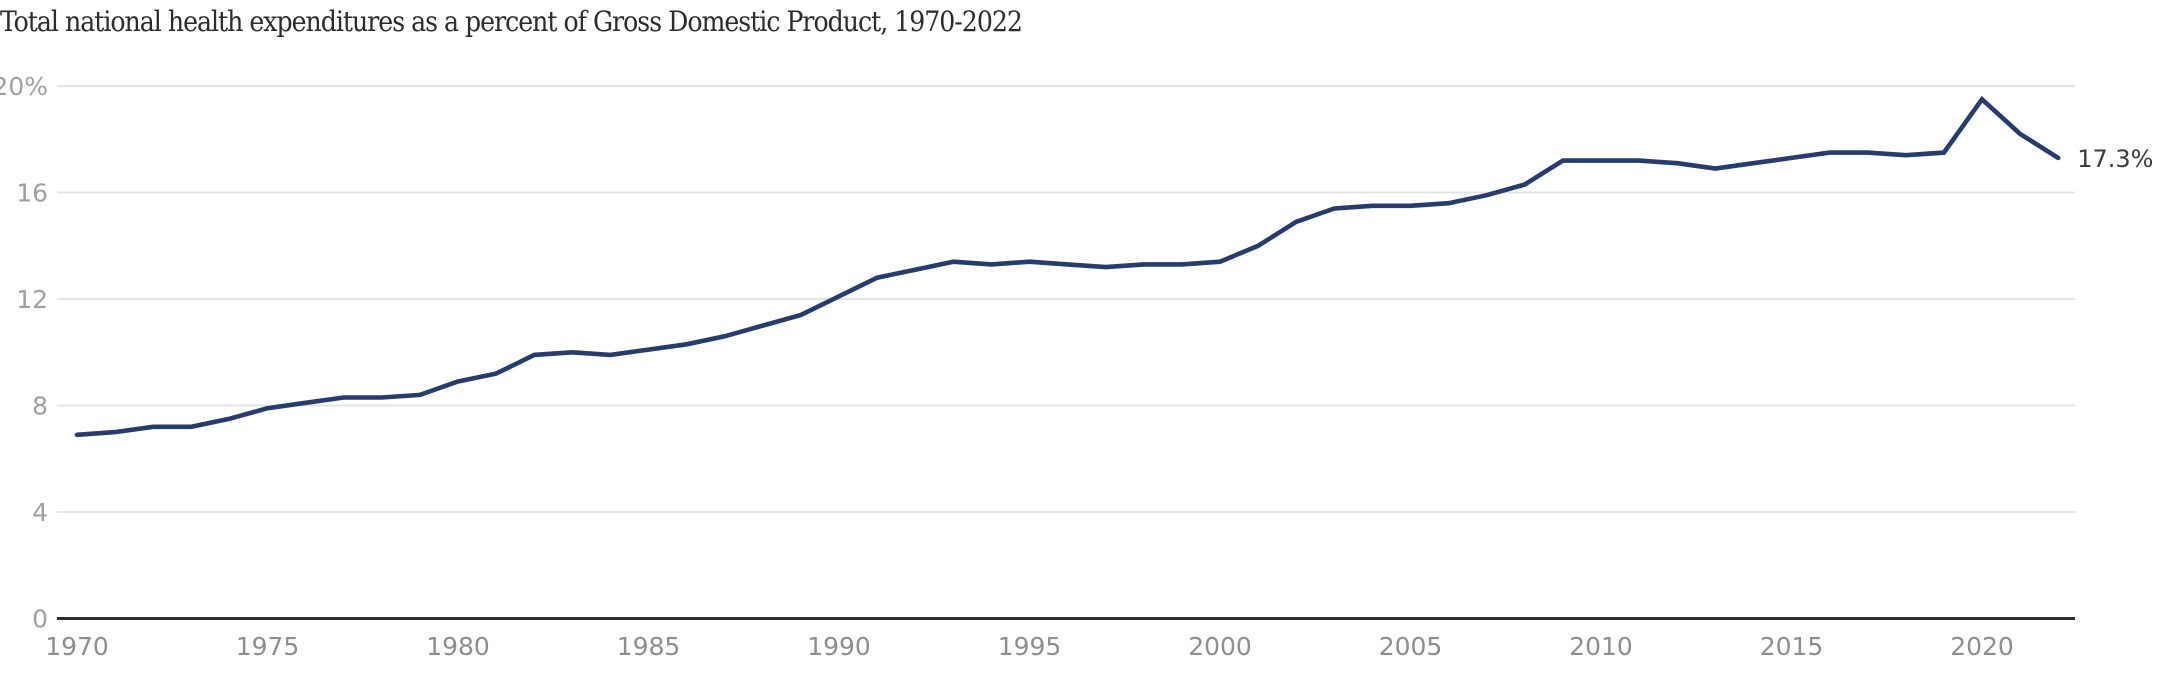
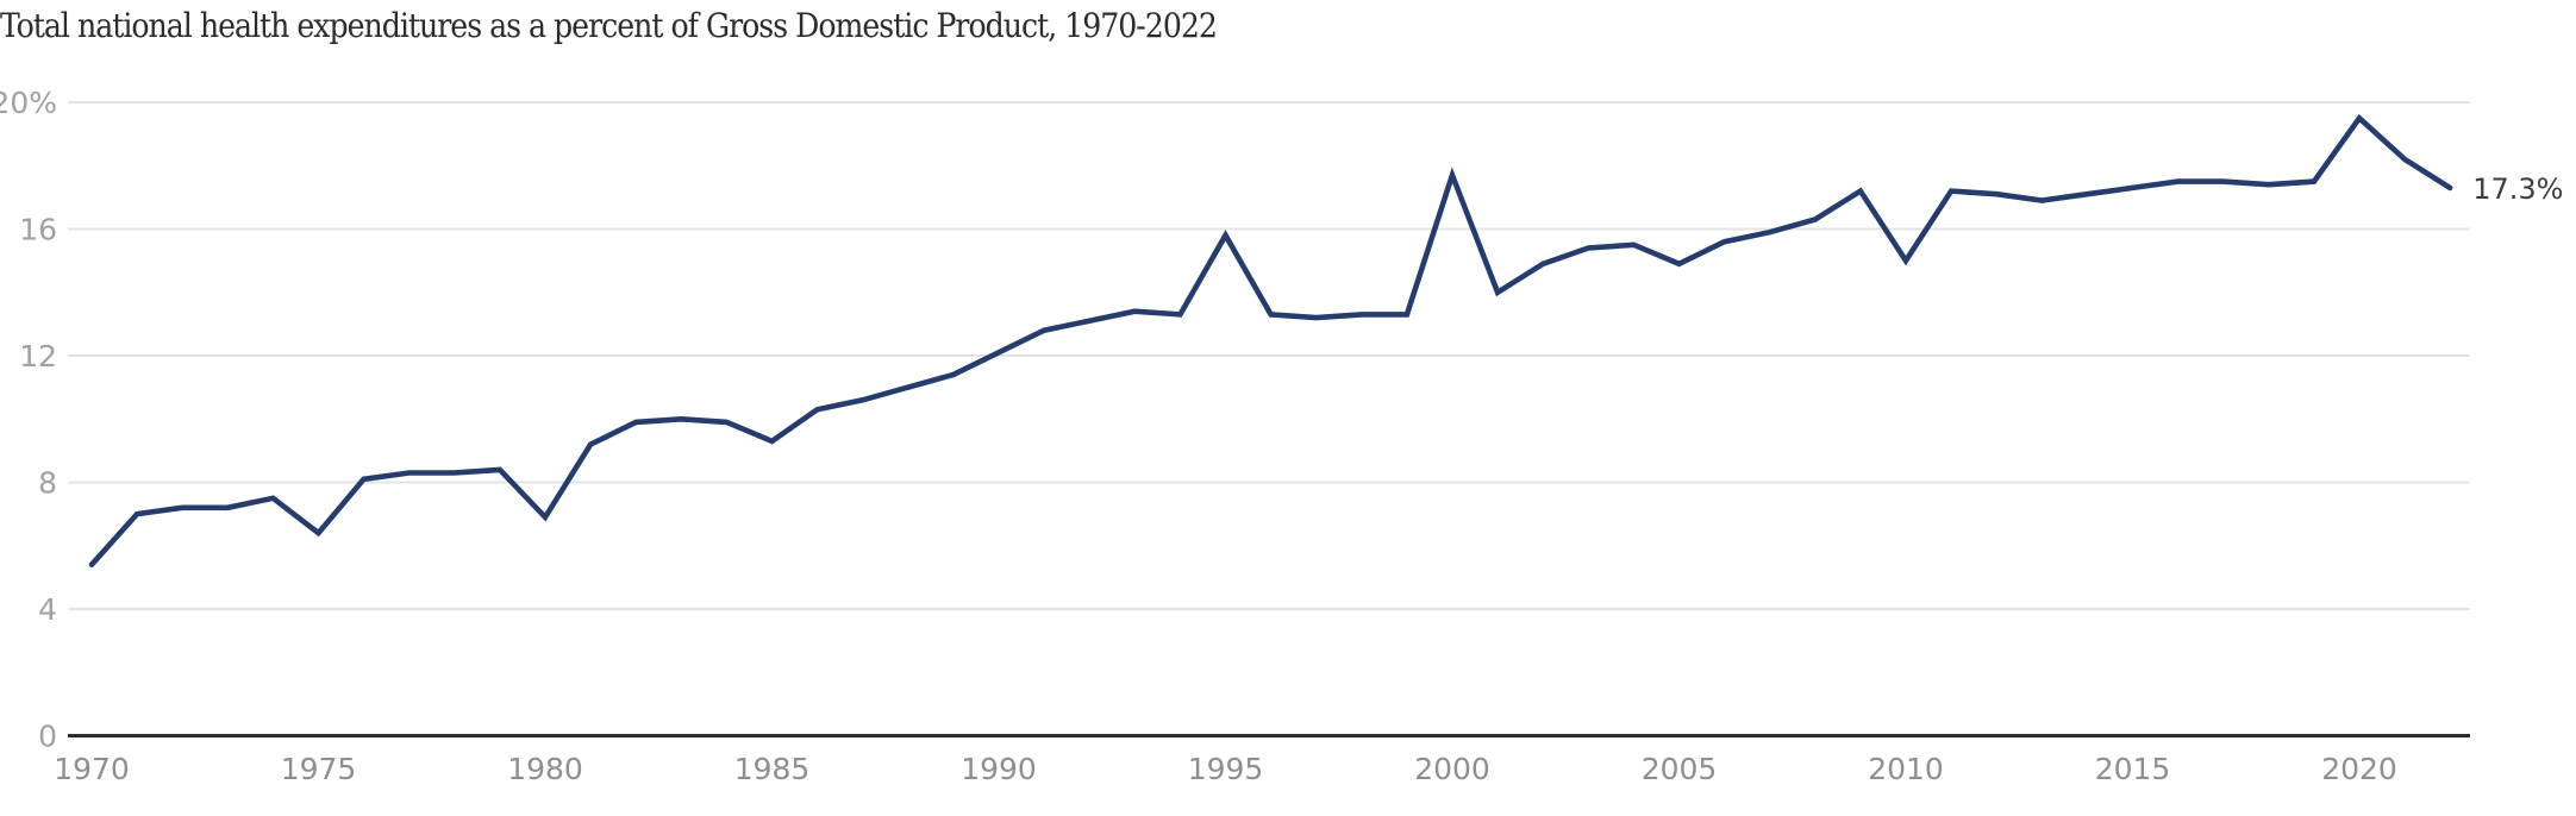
1970: 6.9% -> 5.4%
1975: 7.9% -> 6.4%
1980: 8.9% -> 6.9%
1985: 10.1% -> 9.3%
1995: 13.4% -> 15.8%
2000: 13.4% -> 17.7%
2005: 15.5% -> 14.9%
2010: 17.2% -> 15.0%
